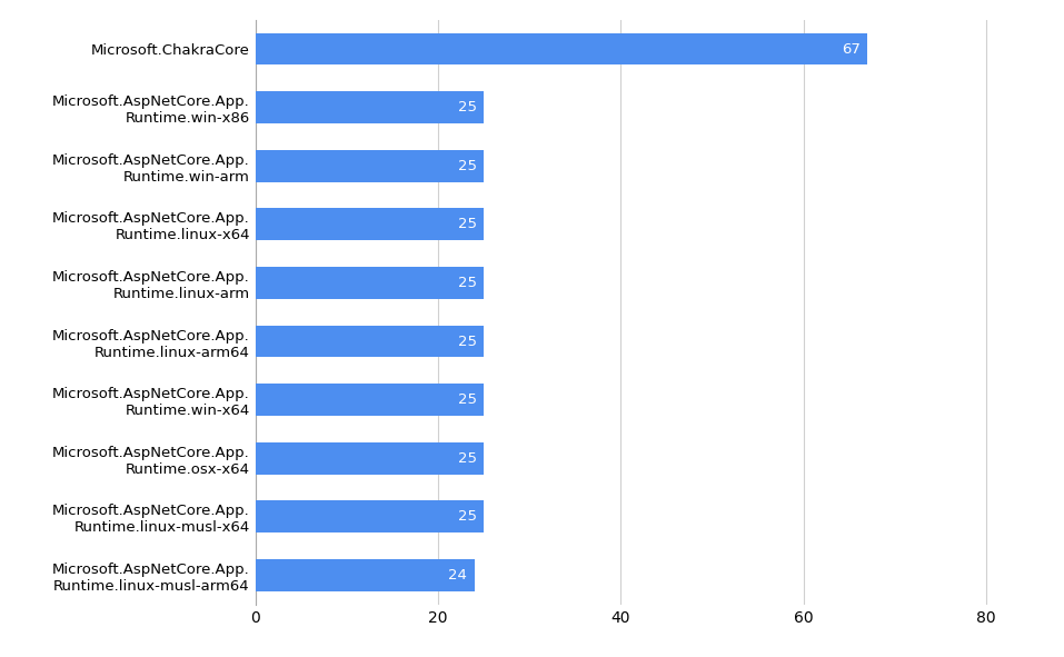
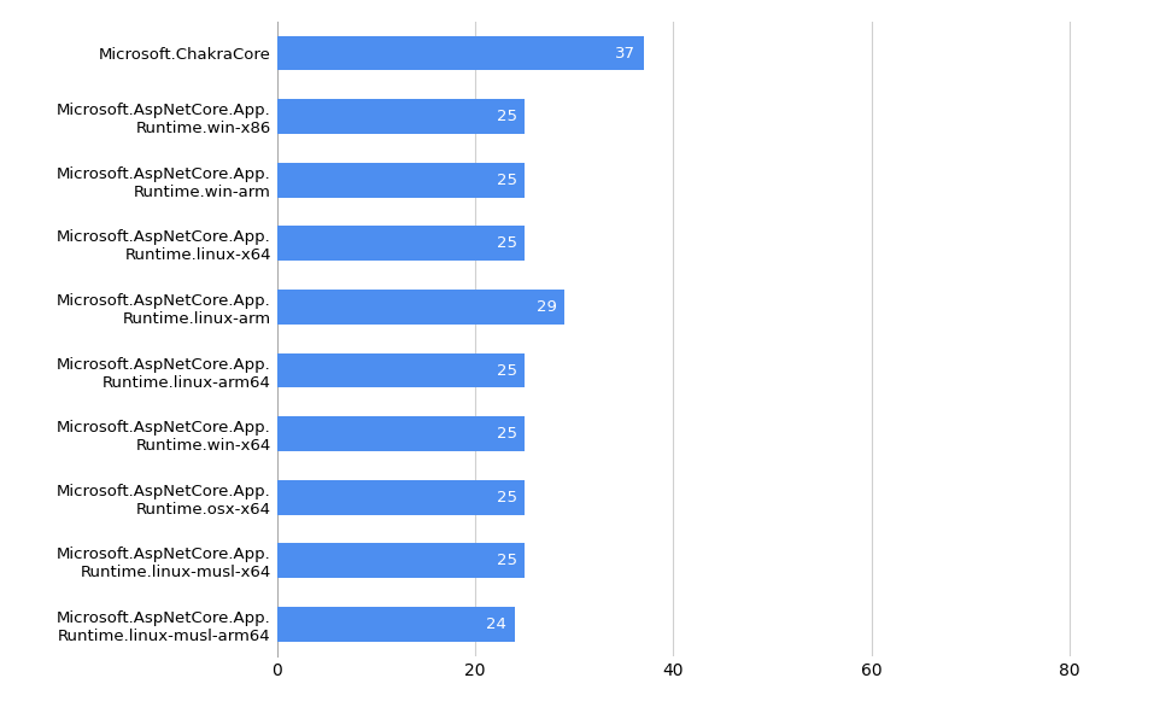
Microsoft.ChakraCore: 67 -> 37
Microsoft.AspNetCore.App. Runtime.linux-arm: 25 -> 29
